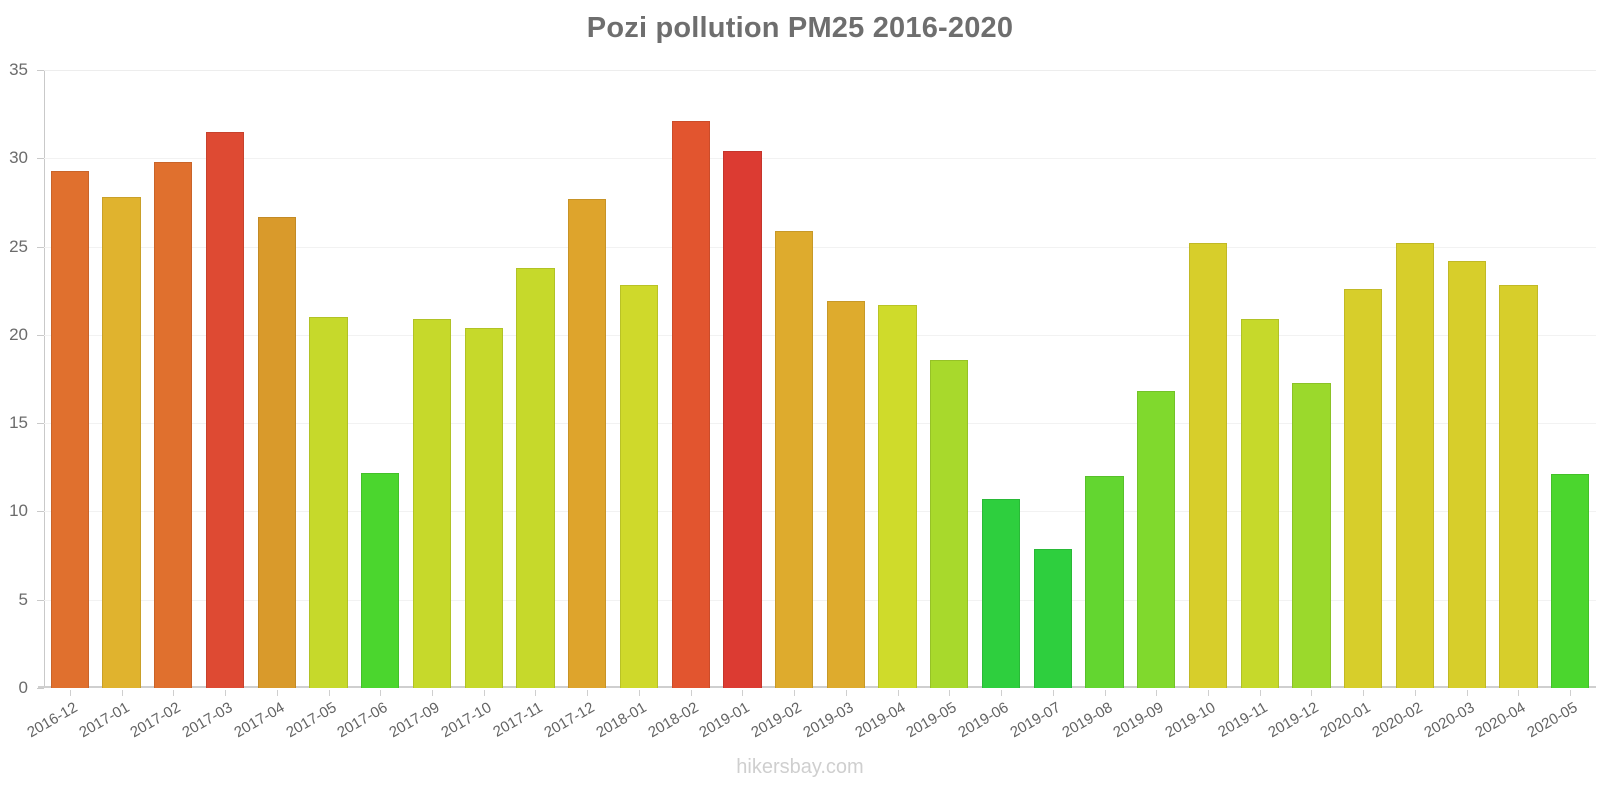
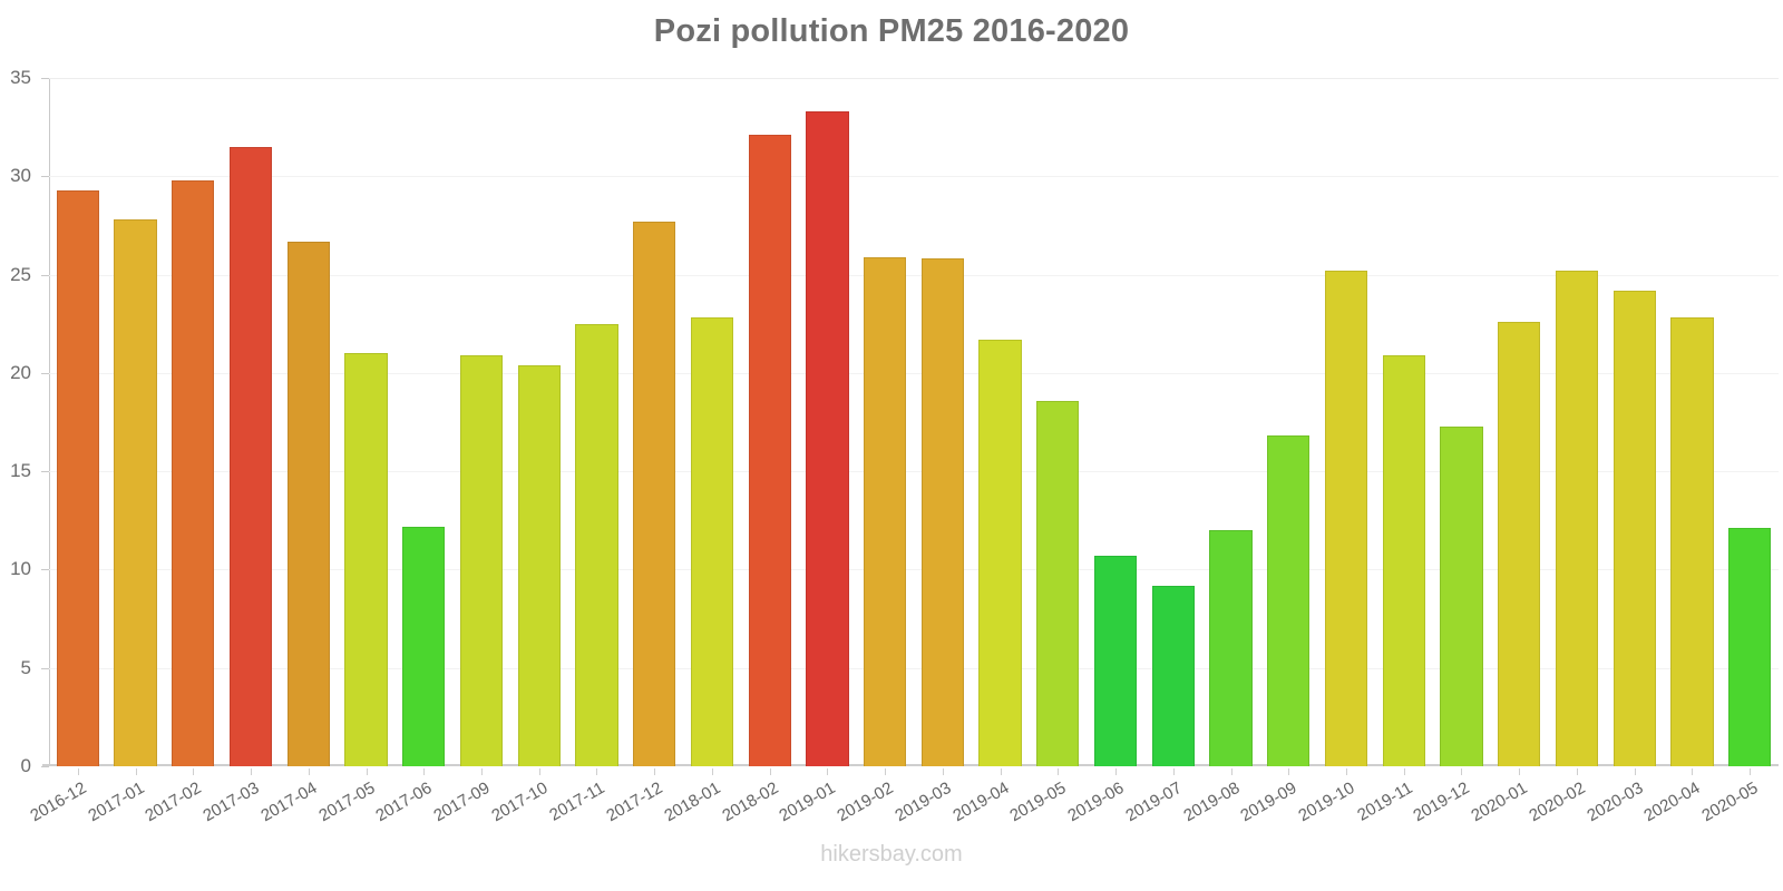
2017-11: 23.8 -> 22.5
2019-01: 30.4 -> 33.3
2019-03: 21.9 -> 25.8
2019-07: 7.9 -> 9.2
